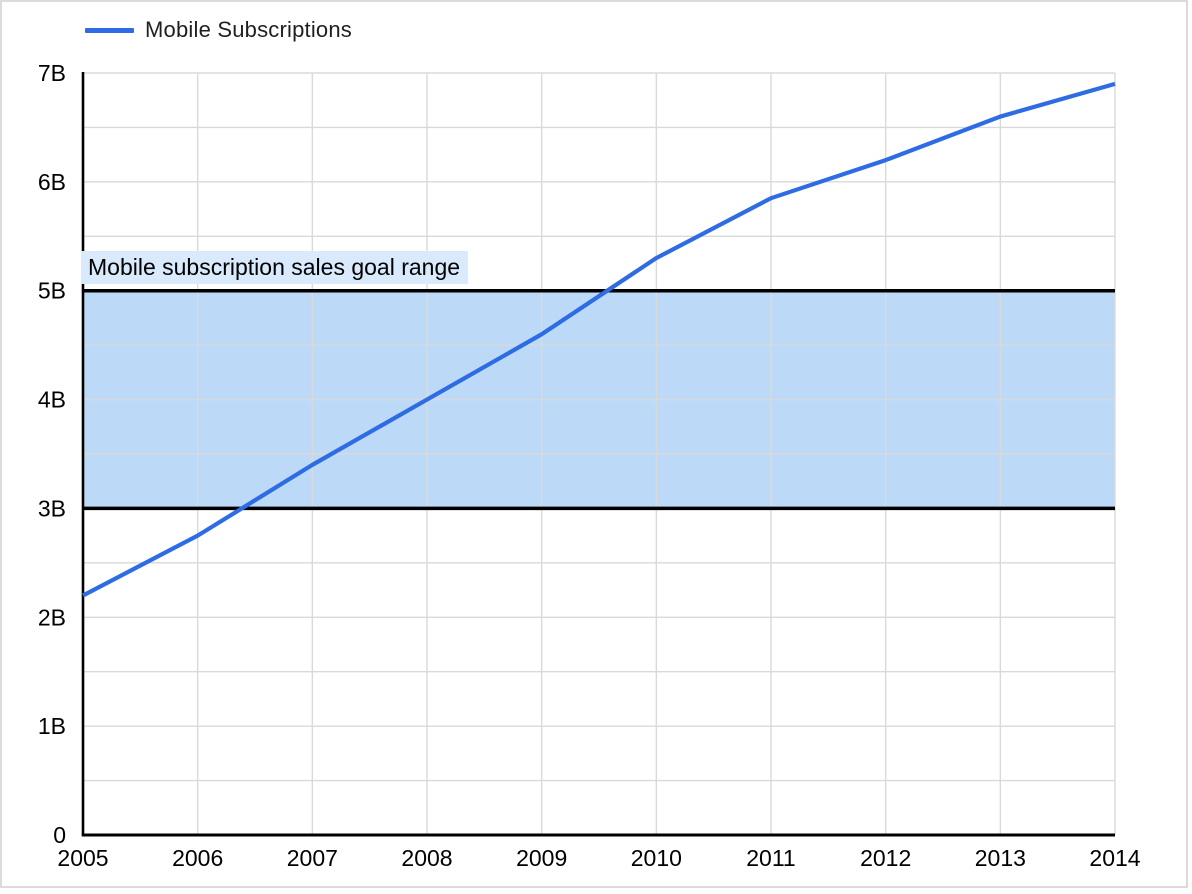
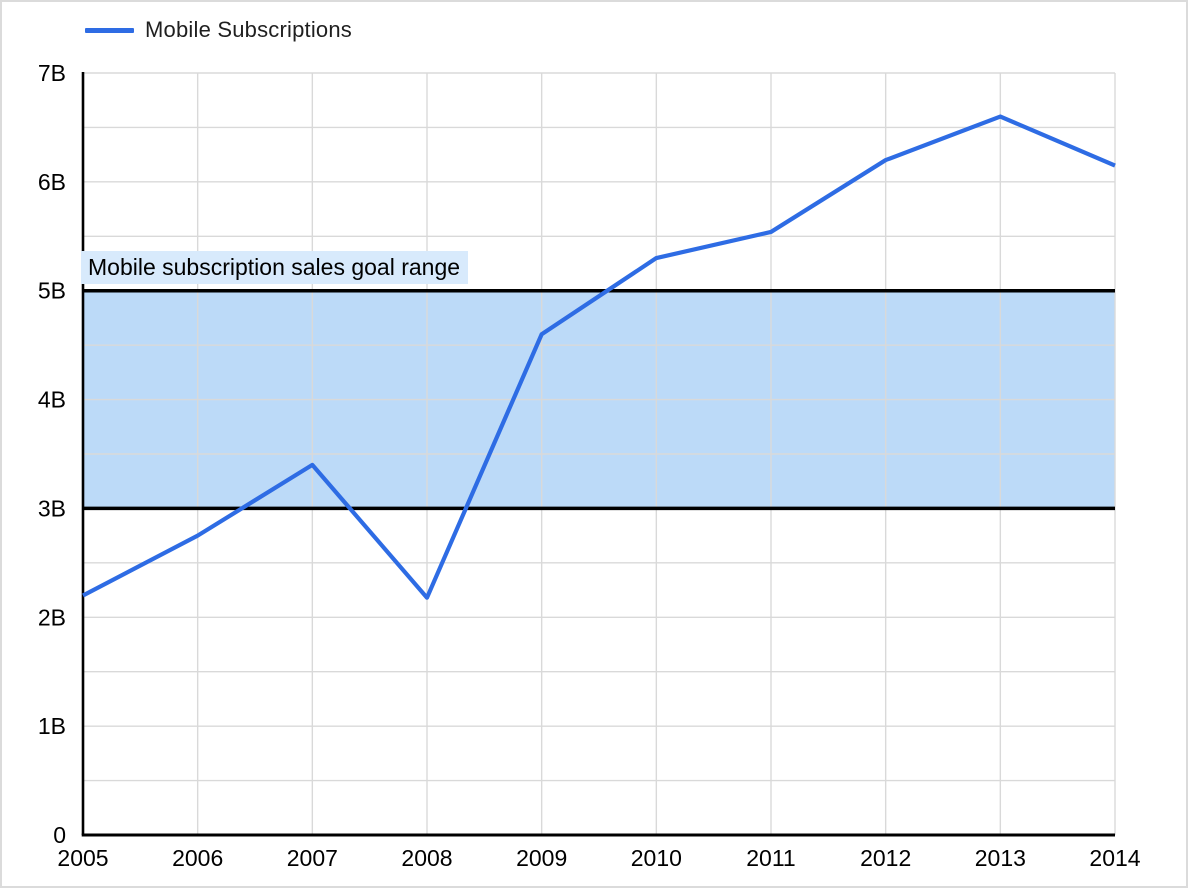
2008: 4.00B -> 2.18B
2011: 5.85B -> 5.54B
2014: 6.90B -> 6.15B
